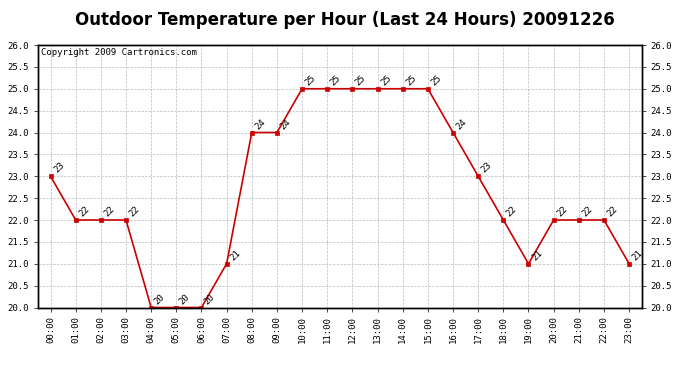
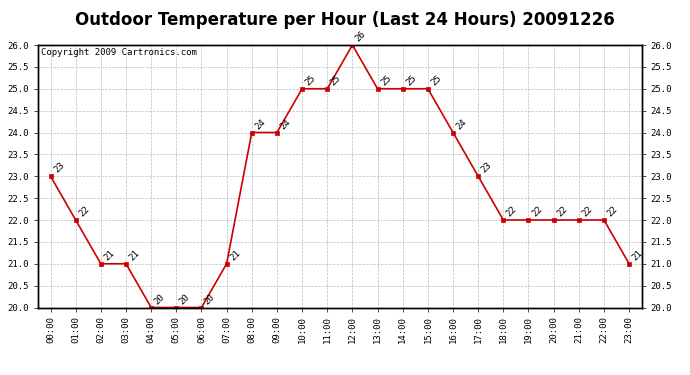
02:00: 22 -> 21
03:00: 22 -> 21
12:00: 25 -> 26
19:00: 21 -> 22
